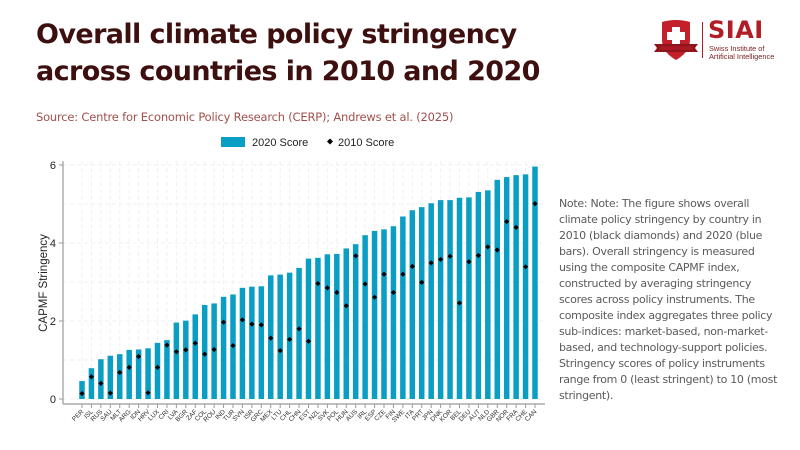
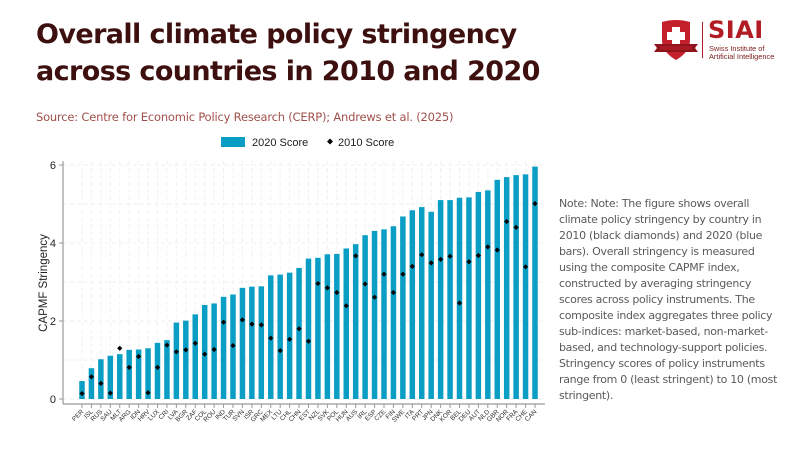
2010 Score/MLT: 0.7 -> 1.3
2010 Score/PRT: 3.0 -> 3.7
2020 Score/JPN: 5.0 -> 4.8
